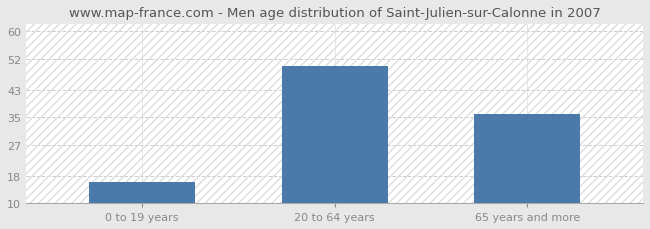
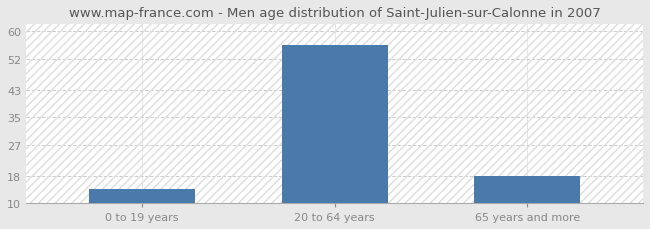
0 to 19 years: 16 -> 14
20 to 64 years: 50 -> 56
65 years and more: 36 -> 18
